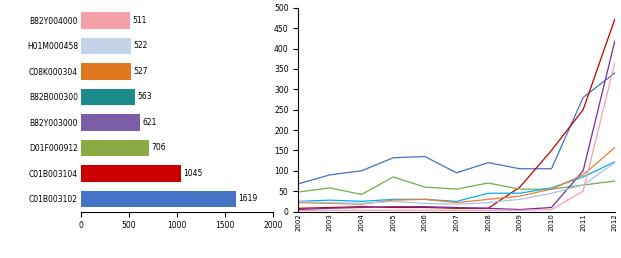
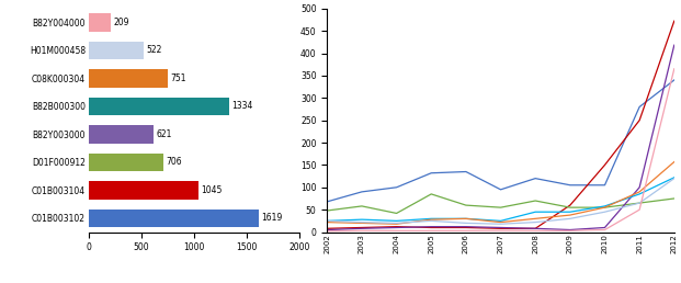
B82Y004000: 511 -> 209
C08K000304: 527 -> 751
B82B000300: 563 -> 1334
